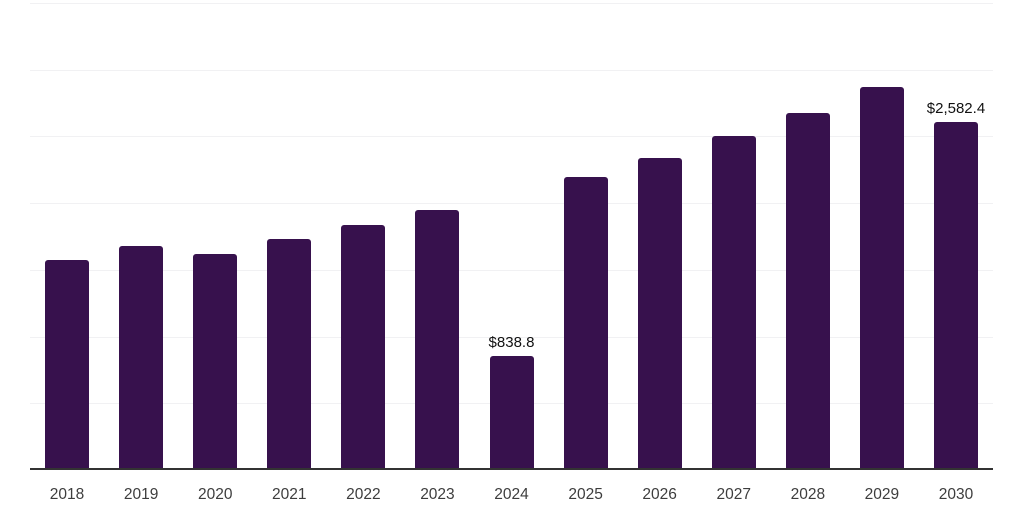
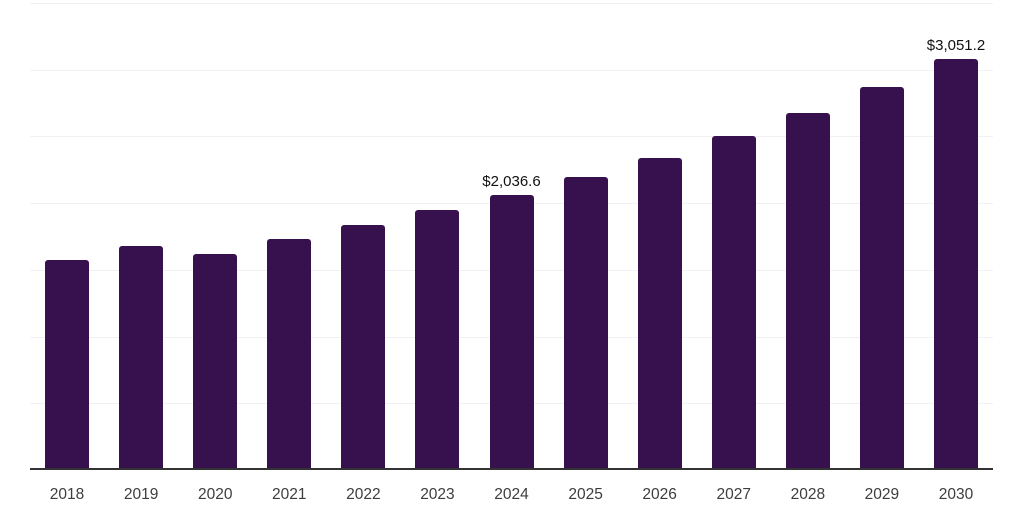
2024: $838.8 -> $2,036.6
2030: $2,582.4 -> $3,051.2
